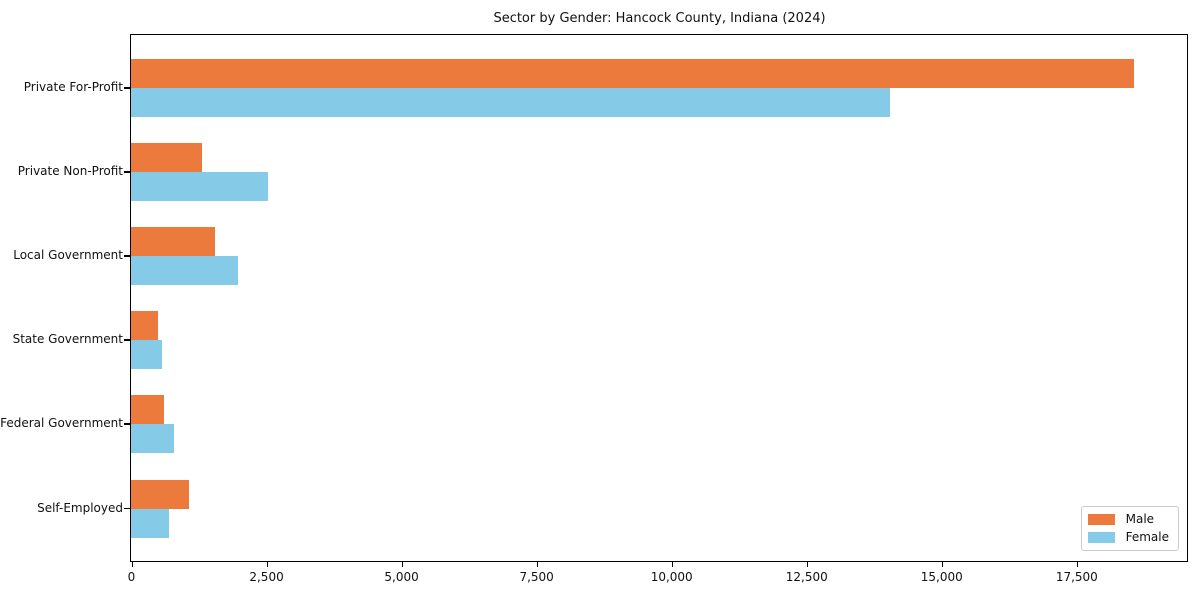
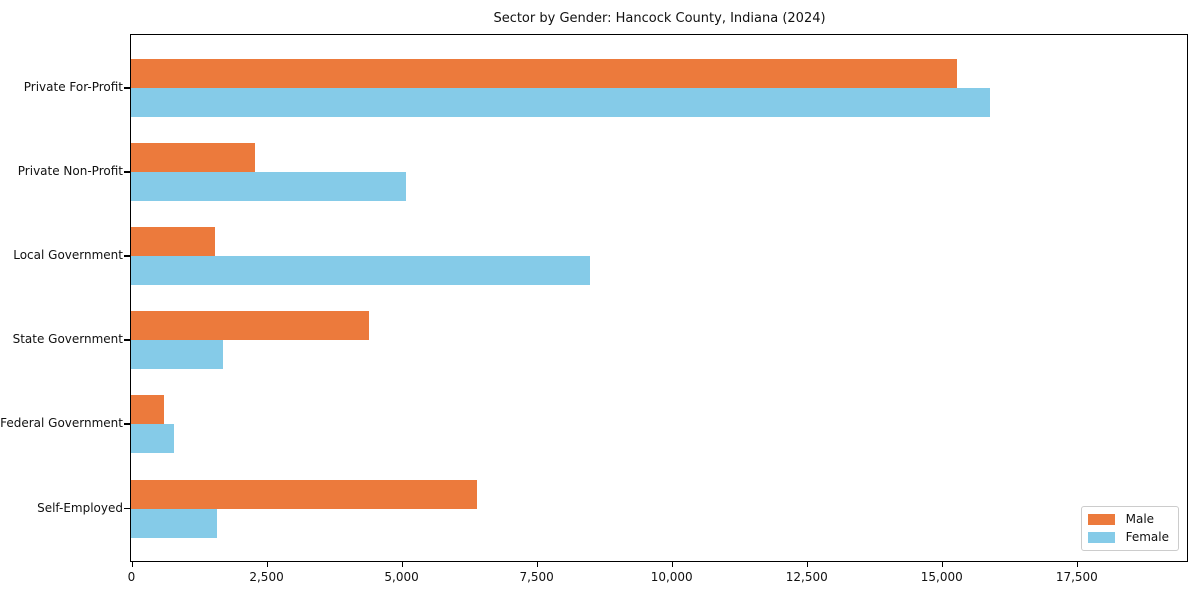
Male/Private For-Profit: 18600 -> 15300
Female/Private For-Profit: 14000 -> 15900
Male/Private Non-Profit: 1300 -> 2300
Female/Private Non-Profit: 2500 -> 5100
Female/Local Government: 2000 -> 8500
Male/State Government: 500 -> 4400
Female/State Government: 600 -> 1700
Male/Self-Employed: 1100 -> 6400
Female/Self-Employed: 700 -> 1600
